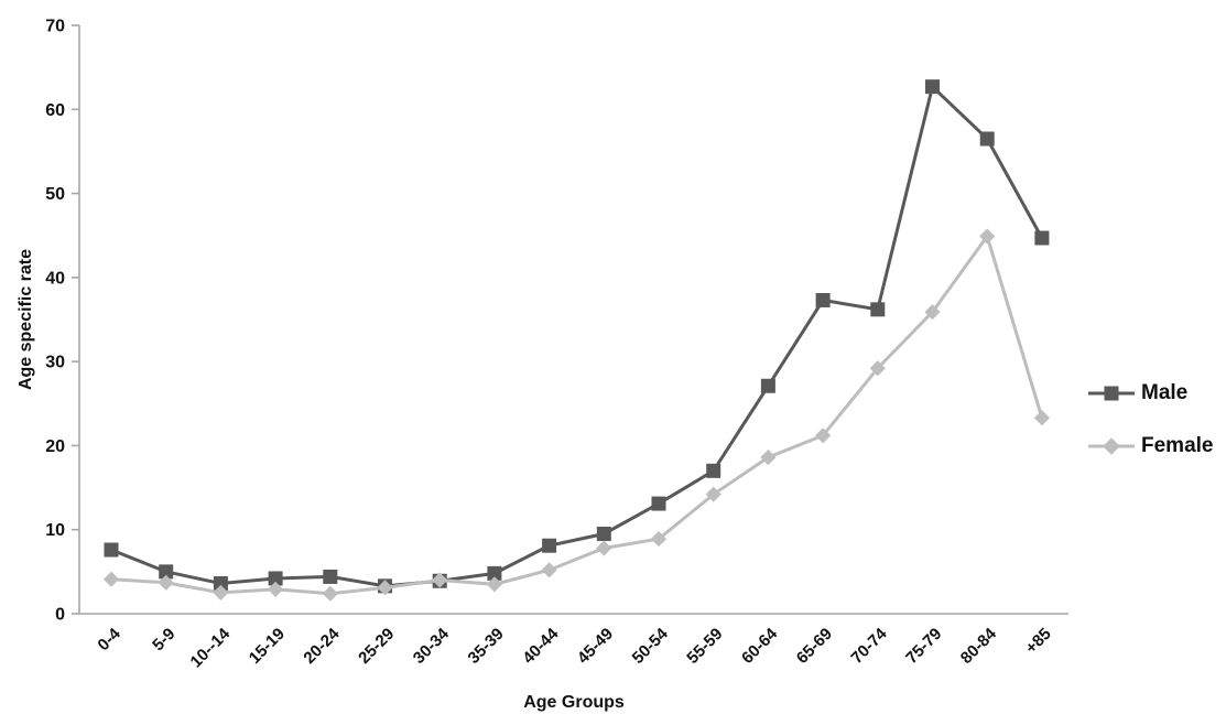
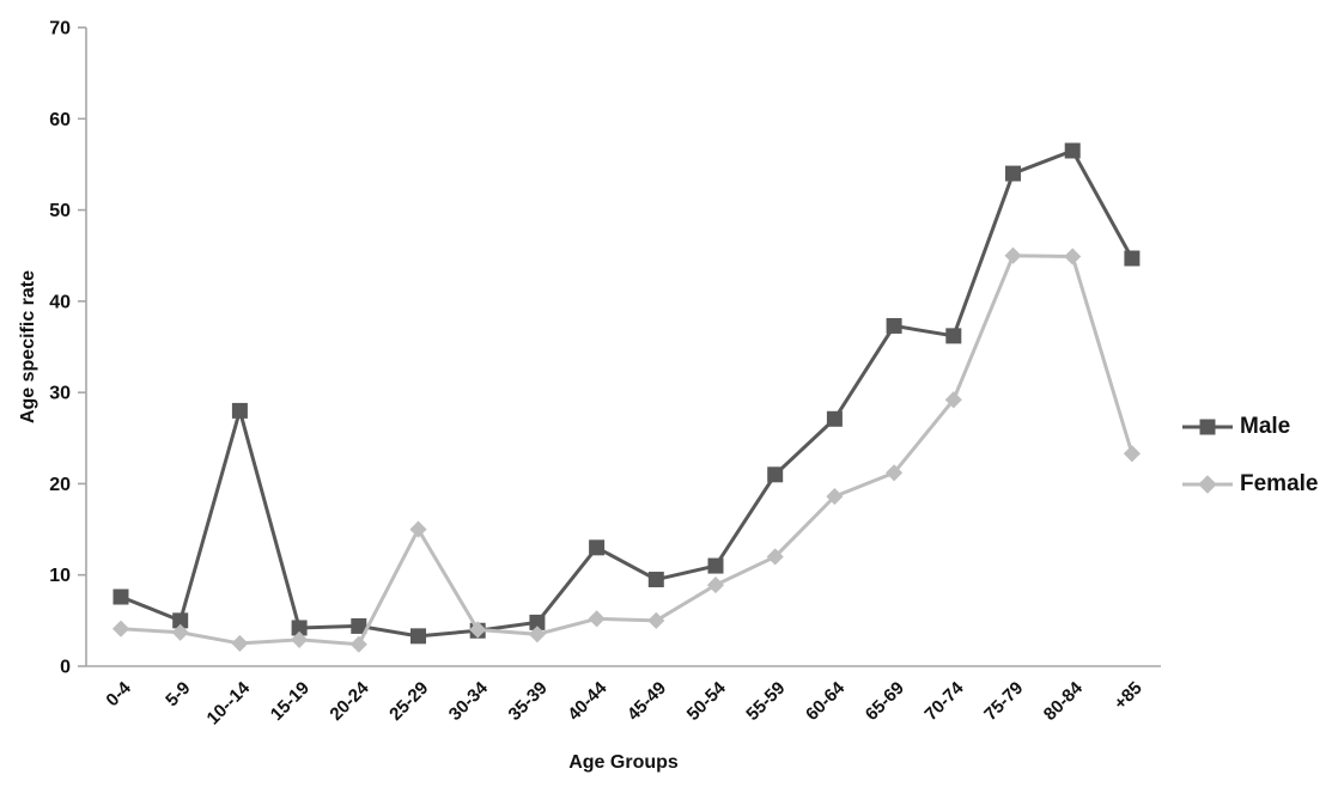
Male/10--14: 4 -> 28
Female/25-29: 3 -> 15
Male/40-44: 8 -> 13
Female/45-49: 8 -> 5
Male/50-54: 13 -> 11
Male/55-59: 17 -> 21
Female/55-59: 14 -> 12
Male/75-79: 63 -> 54
Female/75-79: 36 -> 45
